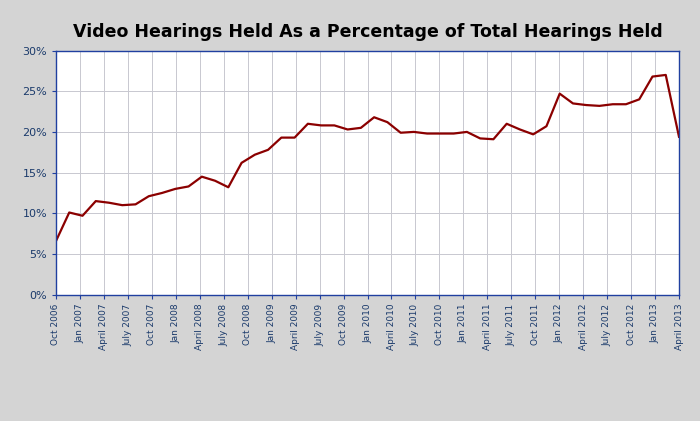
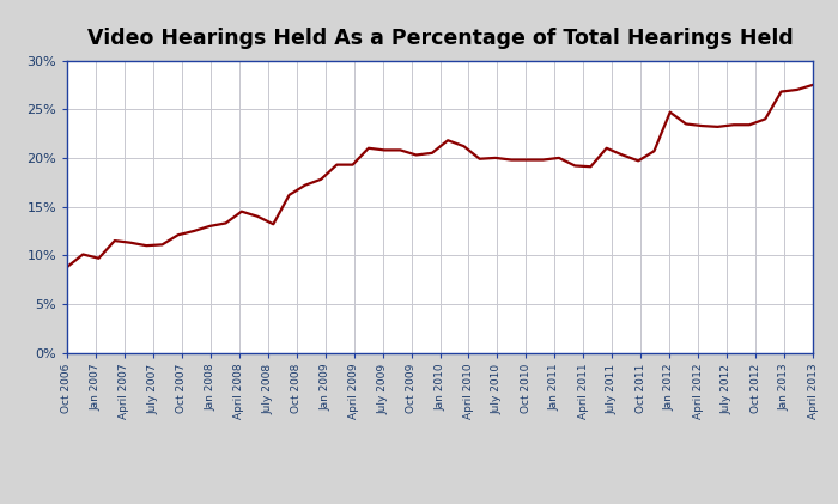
Oct 2006: 6.6% -> 8.8%
April 2013: 19.4% -> 27.5%
